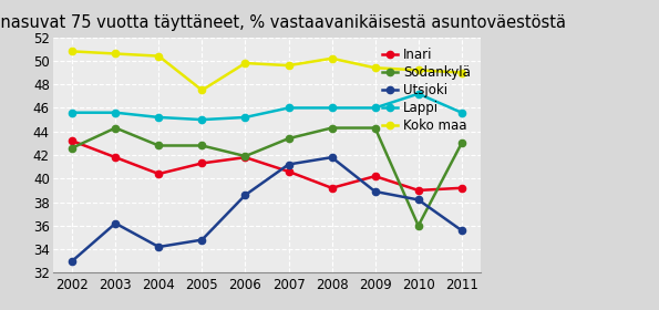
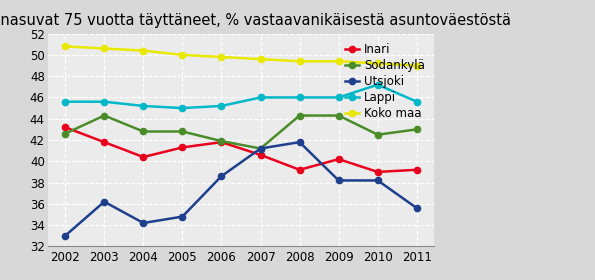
Koko maa/2005: 47.5 -> 50.0
Sodankylä/2007: 43.4 -> 41.2
Koko maa/2008: 50.2 -> 49.4
Utsjoki/2009: 38.9 -> 38.2
Sodankylä/2010: 36.0 -> 42.5
